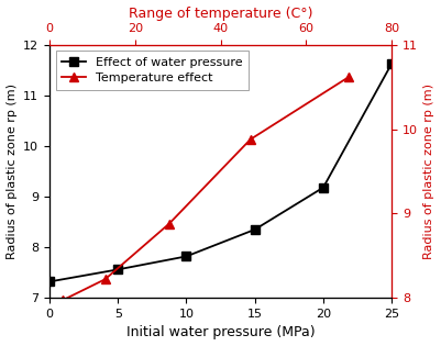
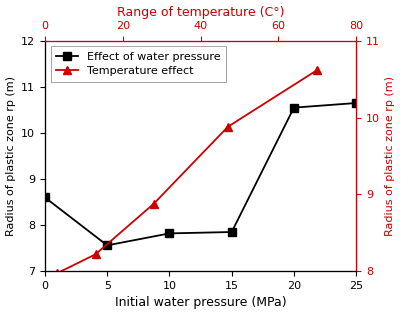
Effect of water pressure/0: 7.32 -> 8.60
Effect of water pressure/15: 8.35 -> 7.85
Effect of water pressure/20: 9.18 -> 10.55
Effect of water pressure/25: 11.63 -> 10.65
